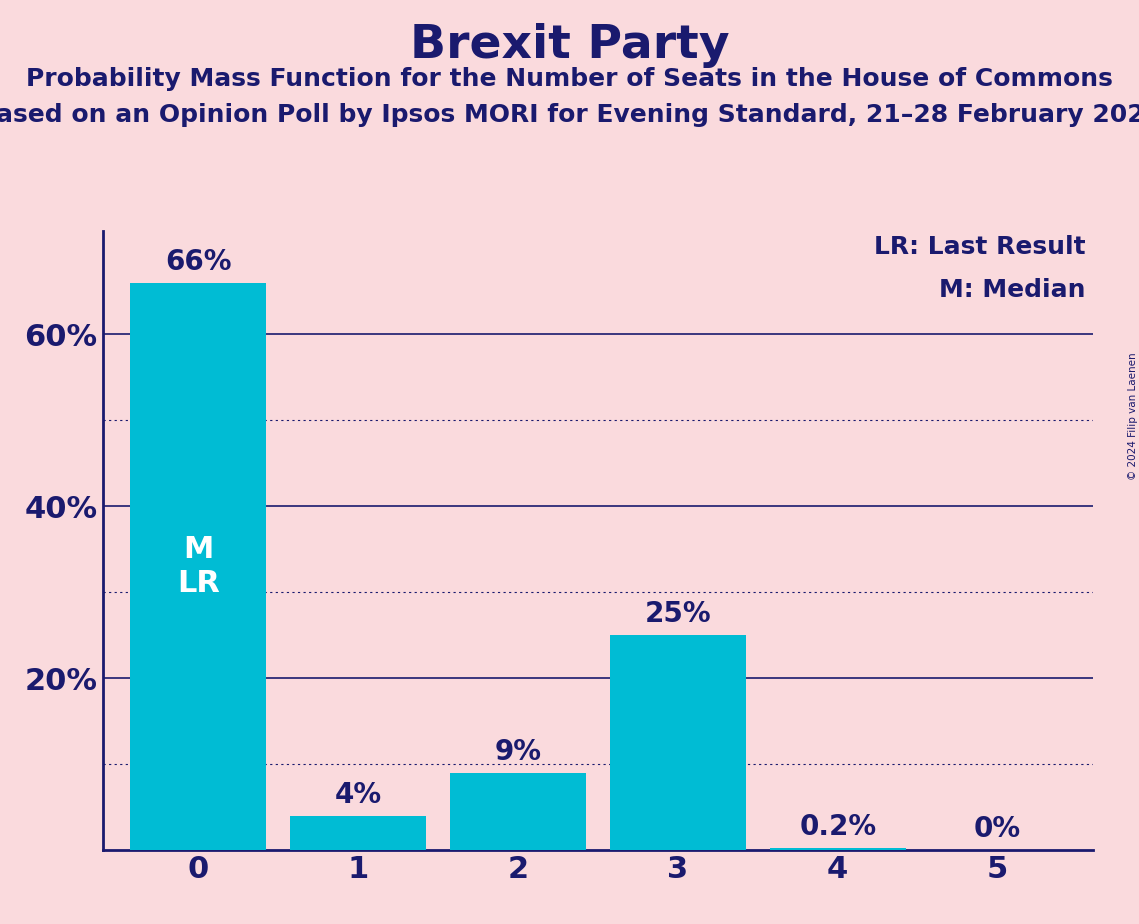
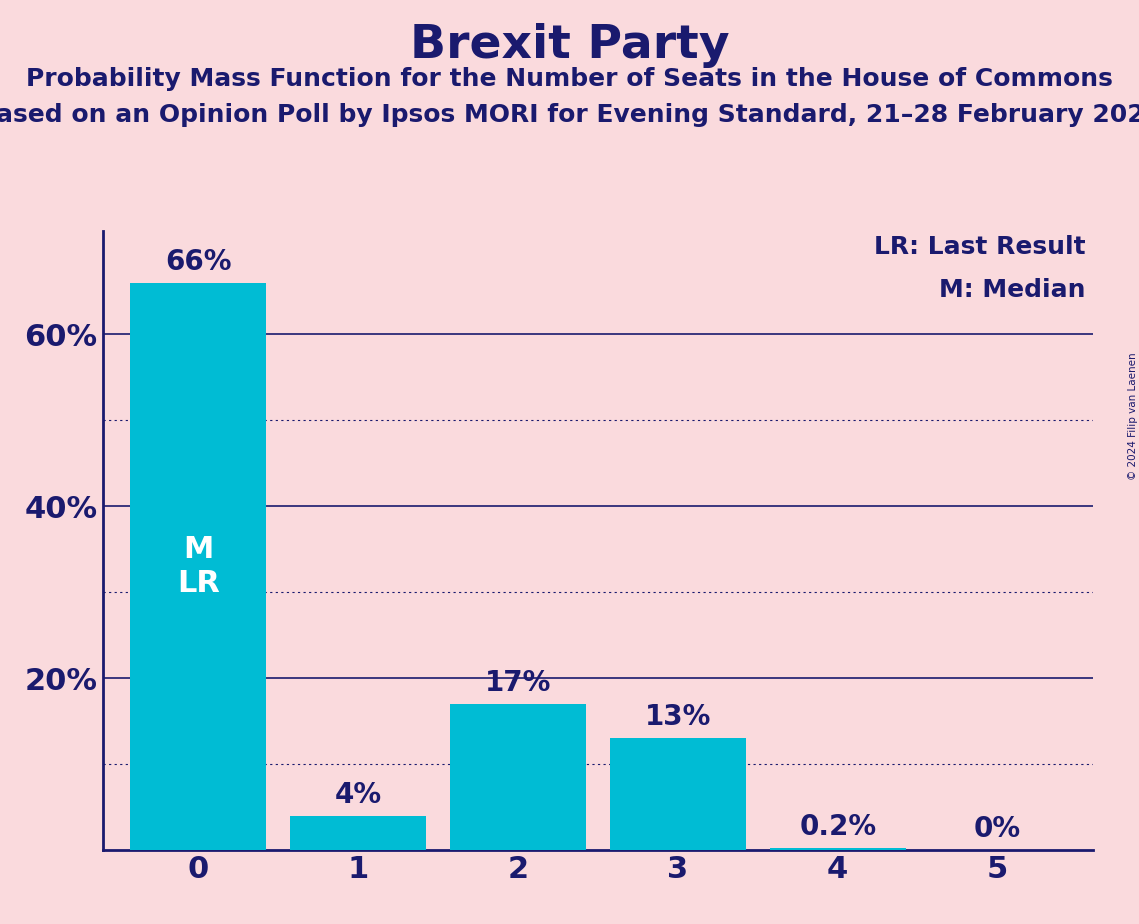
2: 9% -> 17%
3: 25% -> 13%
